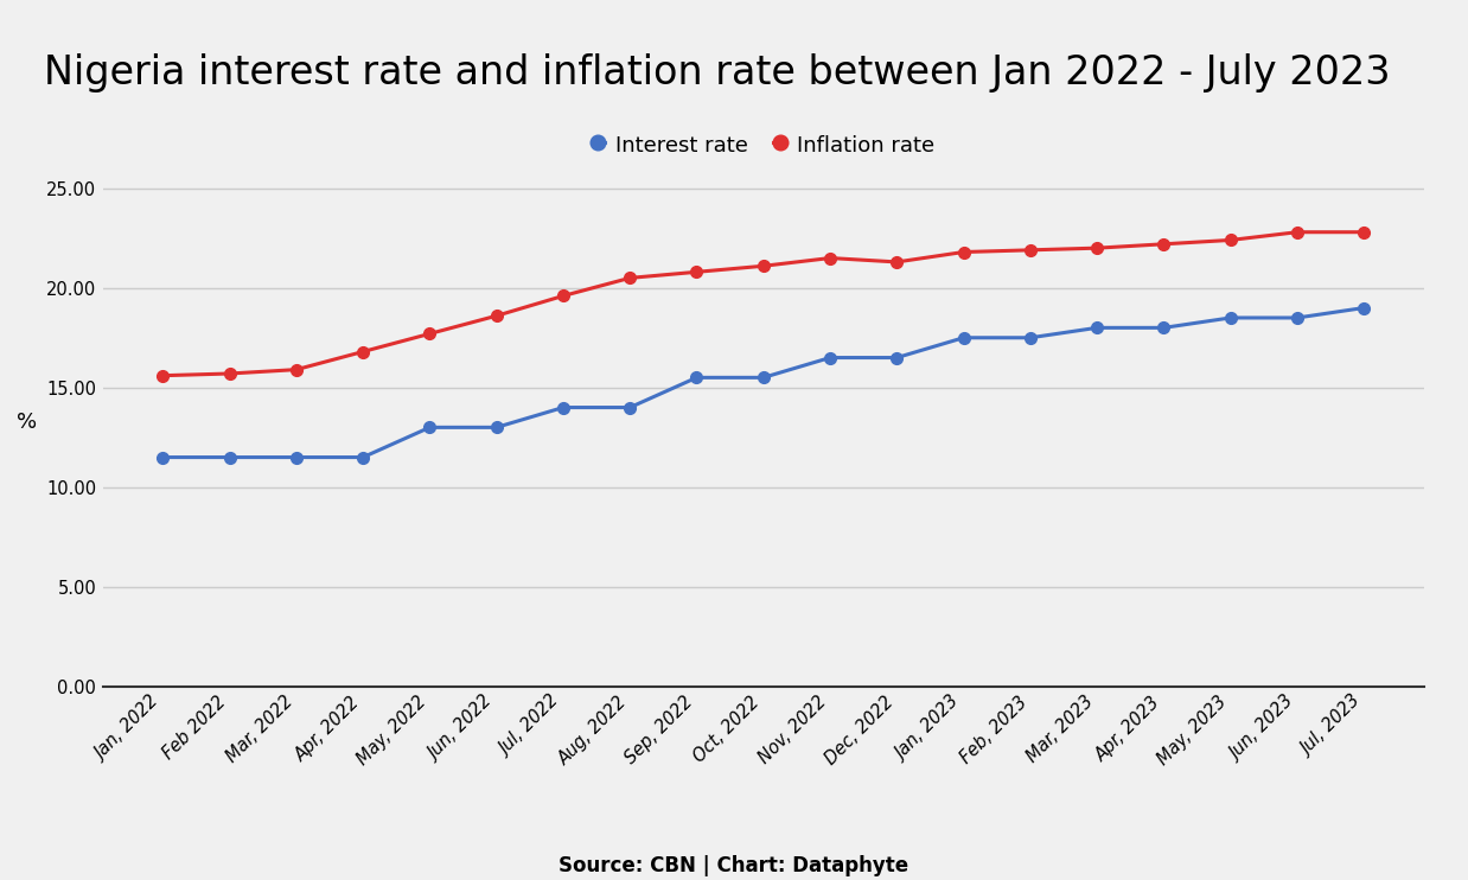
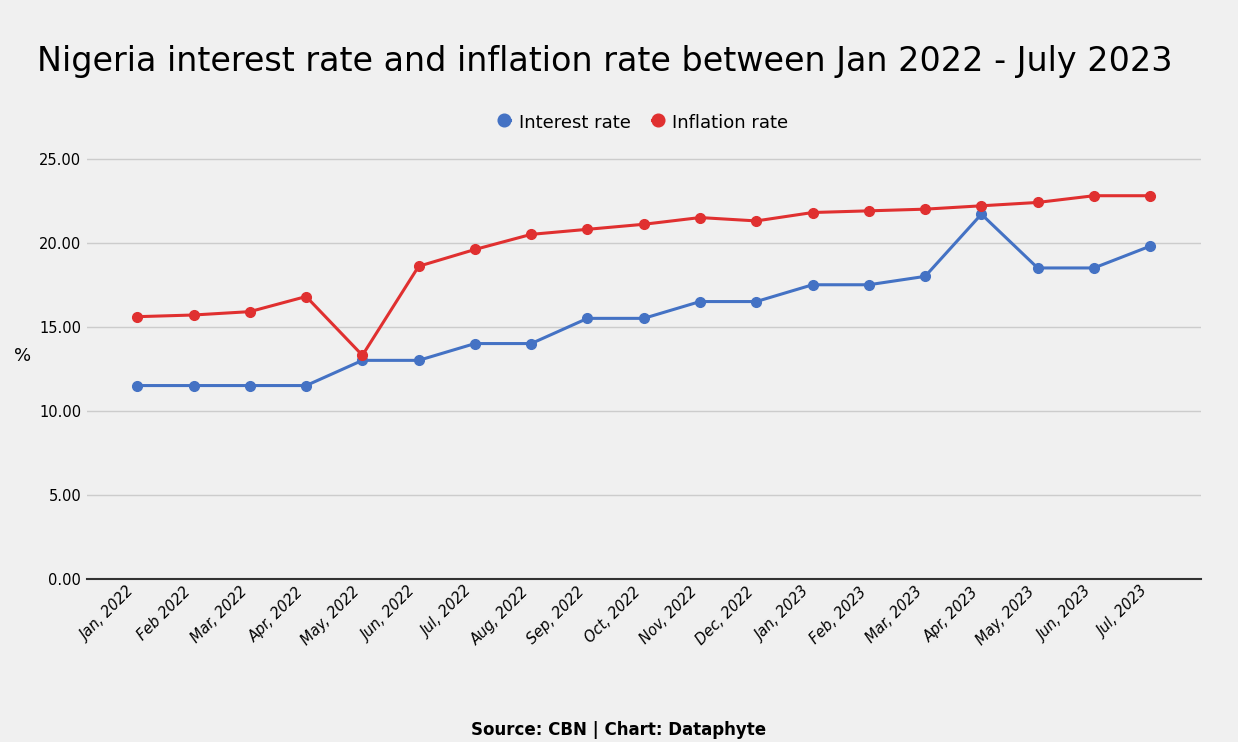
Inflation rate/May, 2022: 17.7 -> 13.3
Interest rate/Apr, 2023: 18.0 -> 21.7
Interest rate/Jul, 2023: 19.0 -> 19.8
